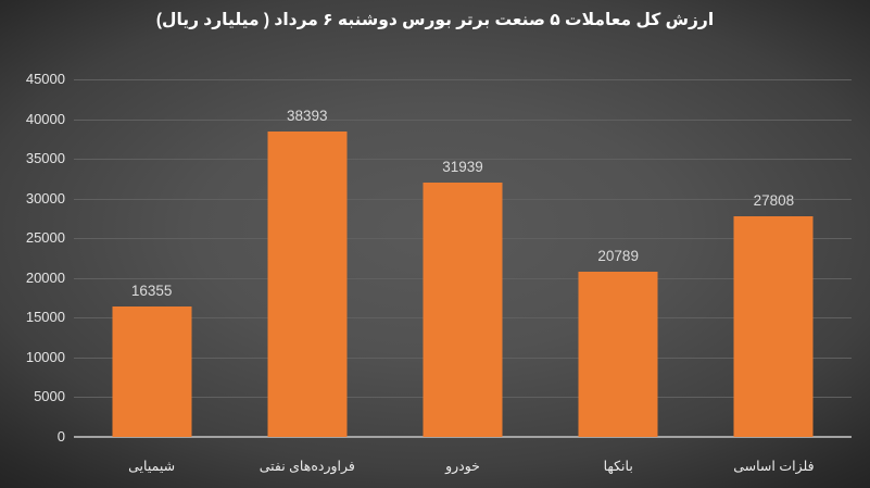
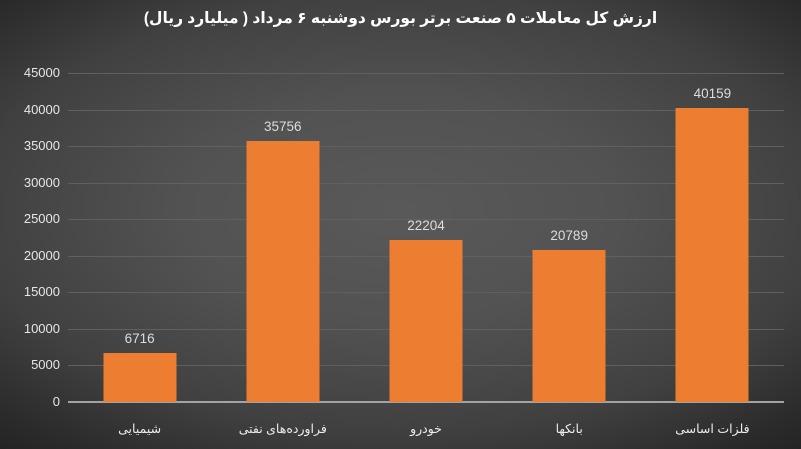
شیمیایی: 16355 -> 6716
فراورده‌های نفتی: 38393 -> 35756
خودرو: 31939 -> 22204
فلزات اساسی: 27808 -> 40159
